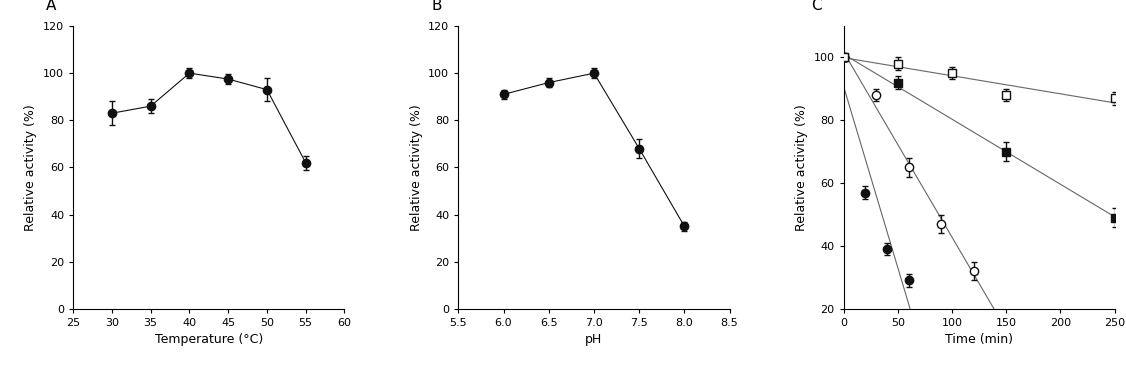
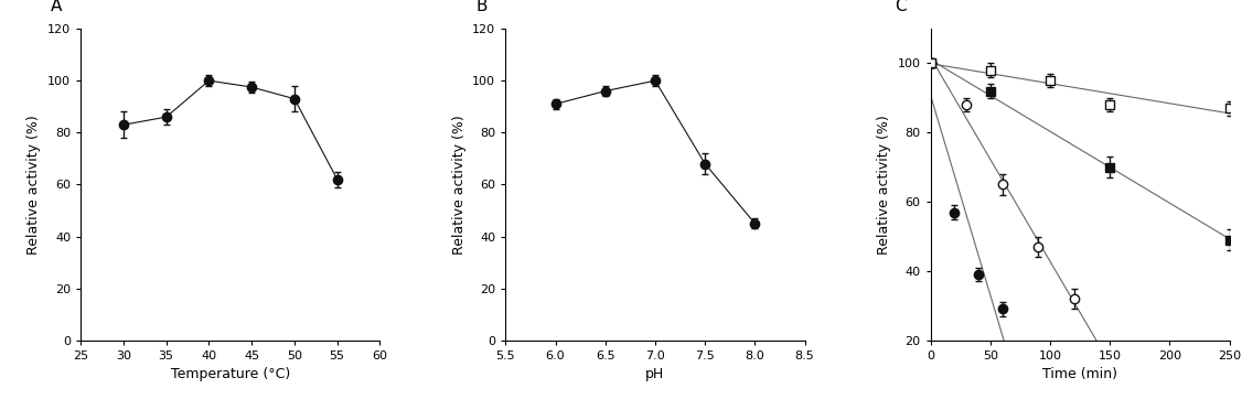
8.0: 35 -> 45
